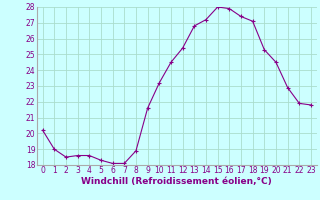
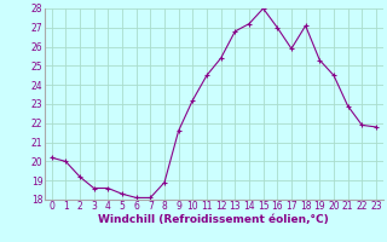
1: 19.0 -> 20.0
2: 18.5 -> 19.2
16: 27.9 -> 27.0
17: 27.4 -> 25.9
